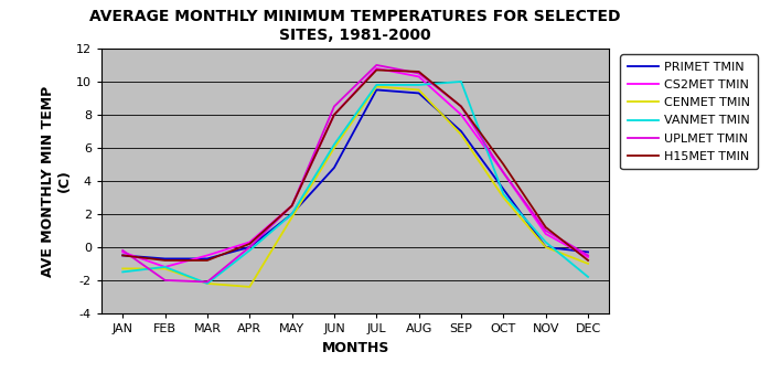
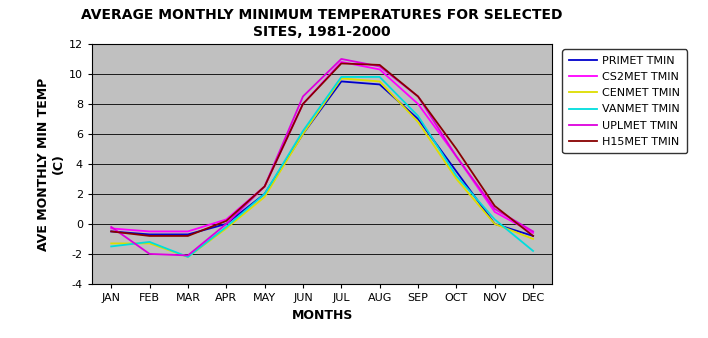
CS2MET TMIN/FEB: -1.2 -> -0.5
CENMET TMIN/APR: -2.4 -> -0.3
PRIMET TMIN/JUN: 4.8 -> 6.0
VANMET TMIN/SEP: 10.0 -> 7.2
PRIMET TMIN/DEC: -0.3 -> -0.8
